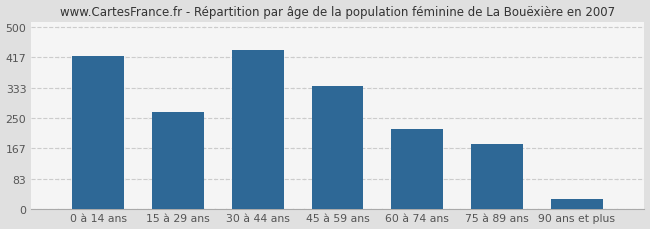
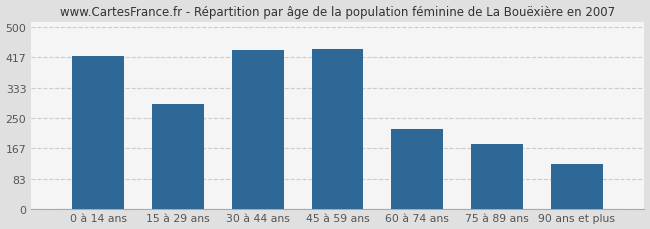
15 à 29 ans: 268 -> 290
45 à 59 ans: 338 -> 440
90 ans et plus: 28 -> 125
